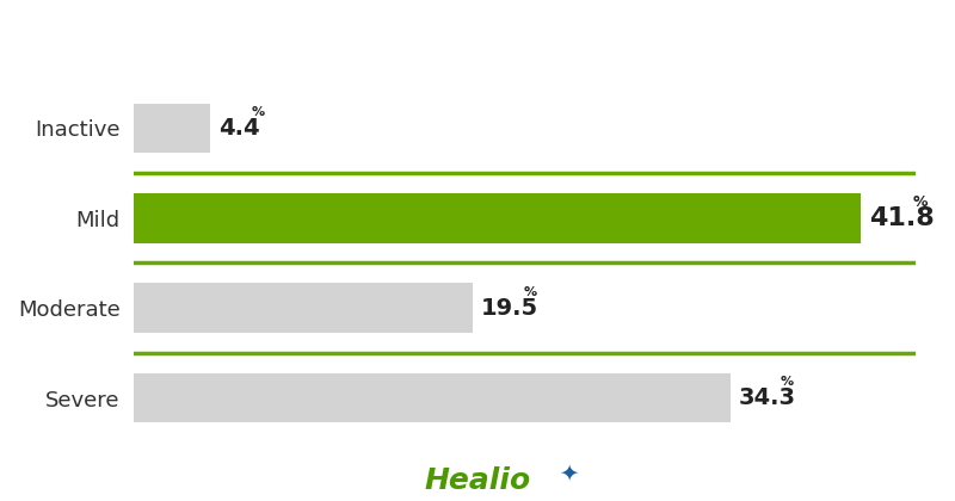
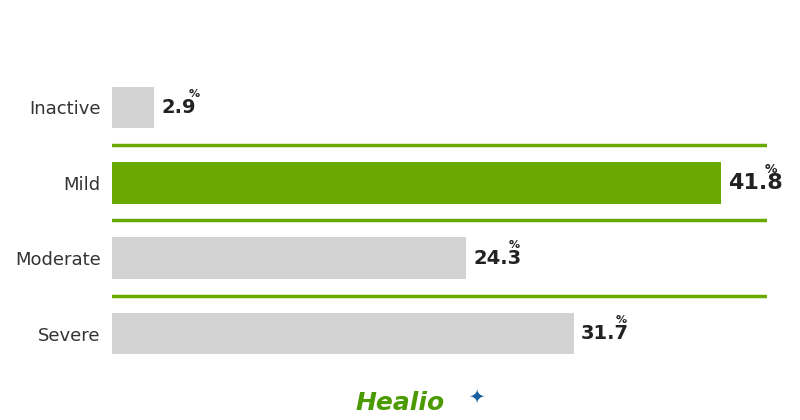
Inactive: 4.4 -> 2.9
Moderate: 19.5 -> 24.3
Severe: 34.3 -> 31.7
